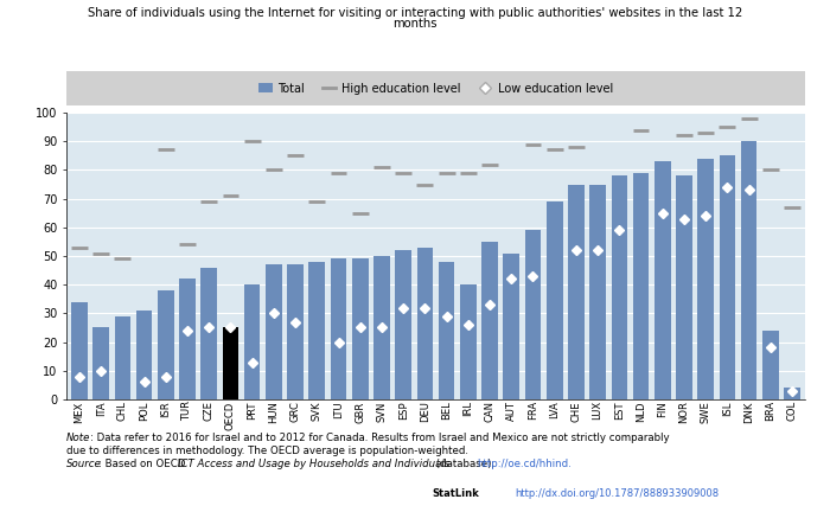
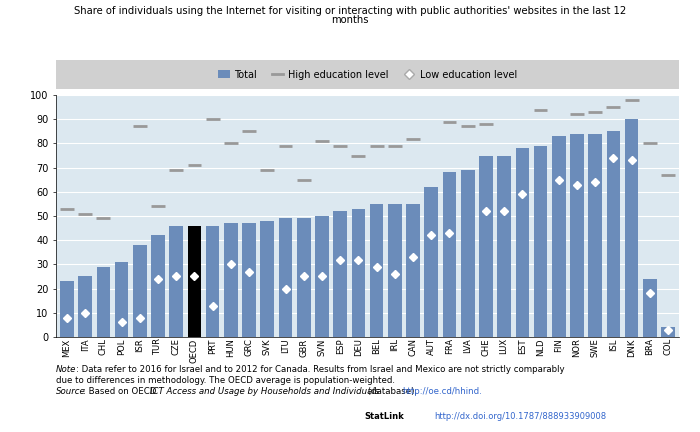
MEX: 34 -> 23
OECD: 25 -> 46
PRT: 40 -> 46
BEL: 48 -> 55
IRL: 40 -> 55
AUT: 51 -> 62
FRA: 59 -> 68
NOR: 78 -> 84
